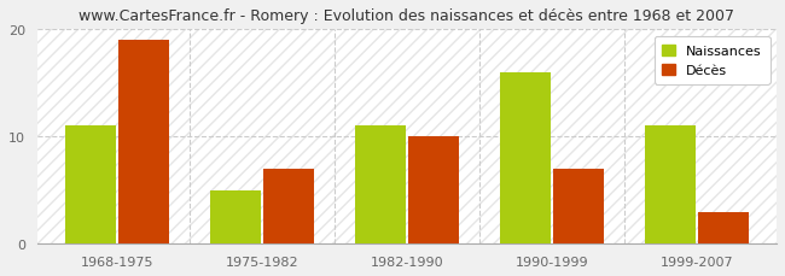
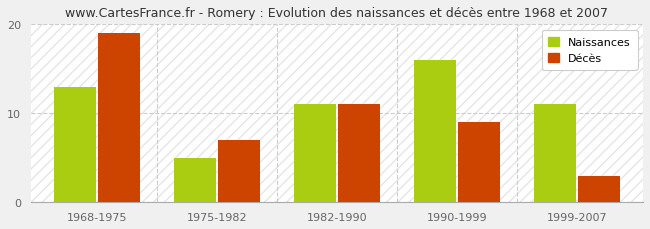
Naissances/1968-1975: 11 -> 13
Décès/1982-1990: 10 -> 11
Décès/1990-1999: 7 -> 9
